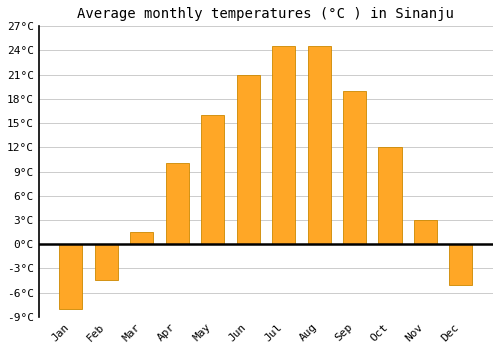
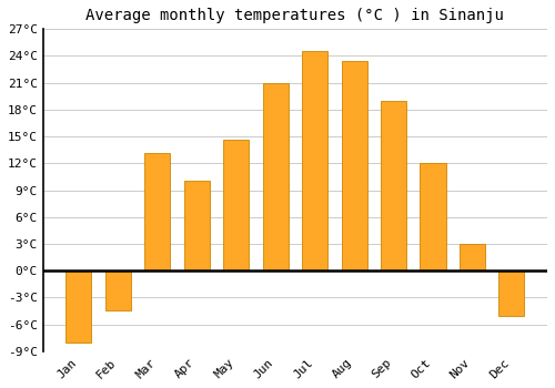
Mar: 1.5°C -> 13.2°C
May: 16.0°C -> 14.6°C
Aug: 24.5°C -> 23.4°C
